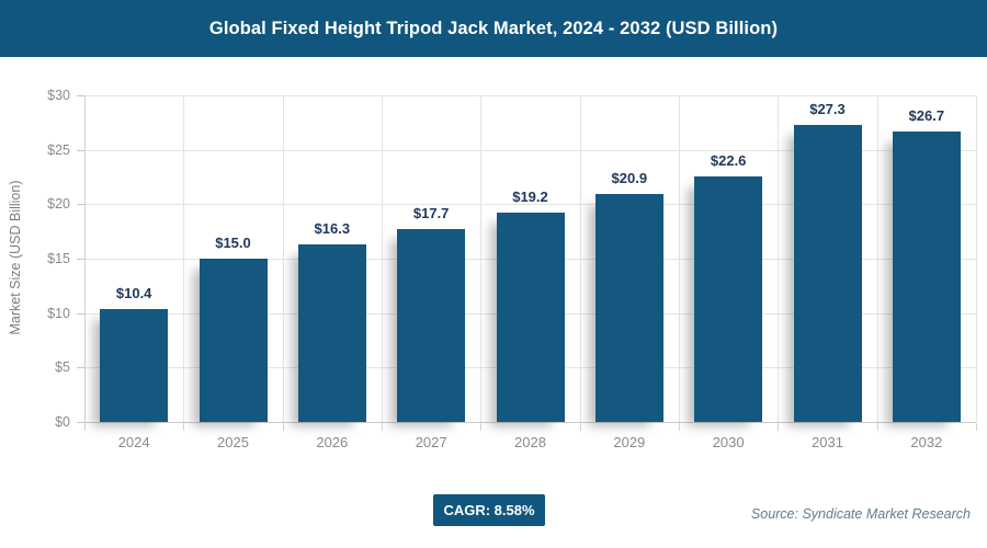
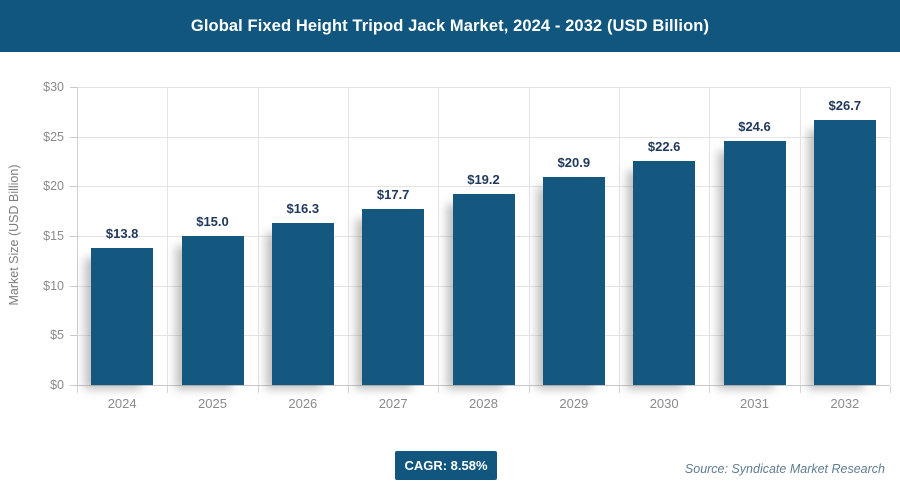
2024: $10.4 -> $13.8
2031: $27.3 -> $24.6
